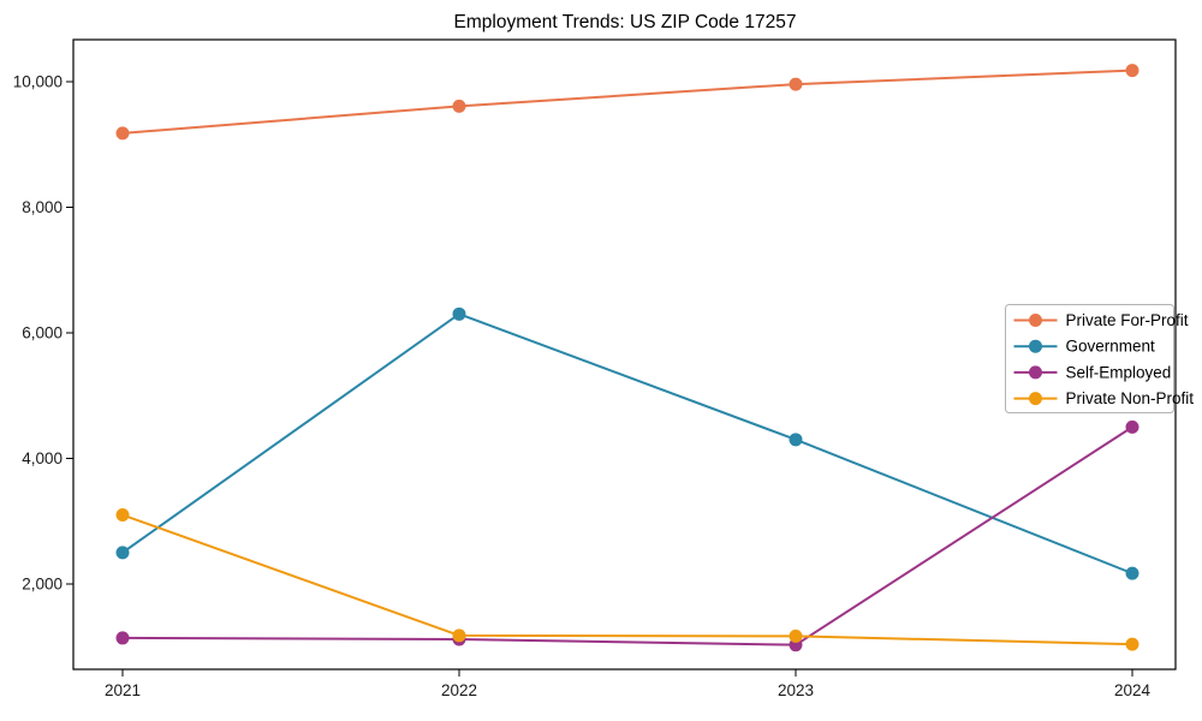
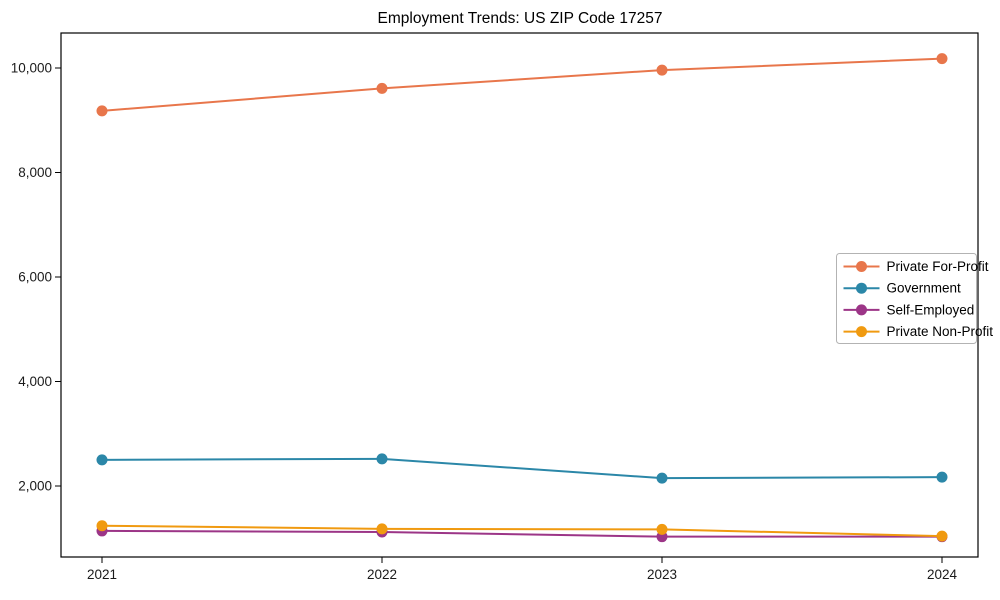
Private Non-Profit/2021: 3100 -> 1200
Government/2022: 6300 -> 2500
Government/2023: 4300 -> 2200
Self-Employed/2024: 4500 -> 1000
